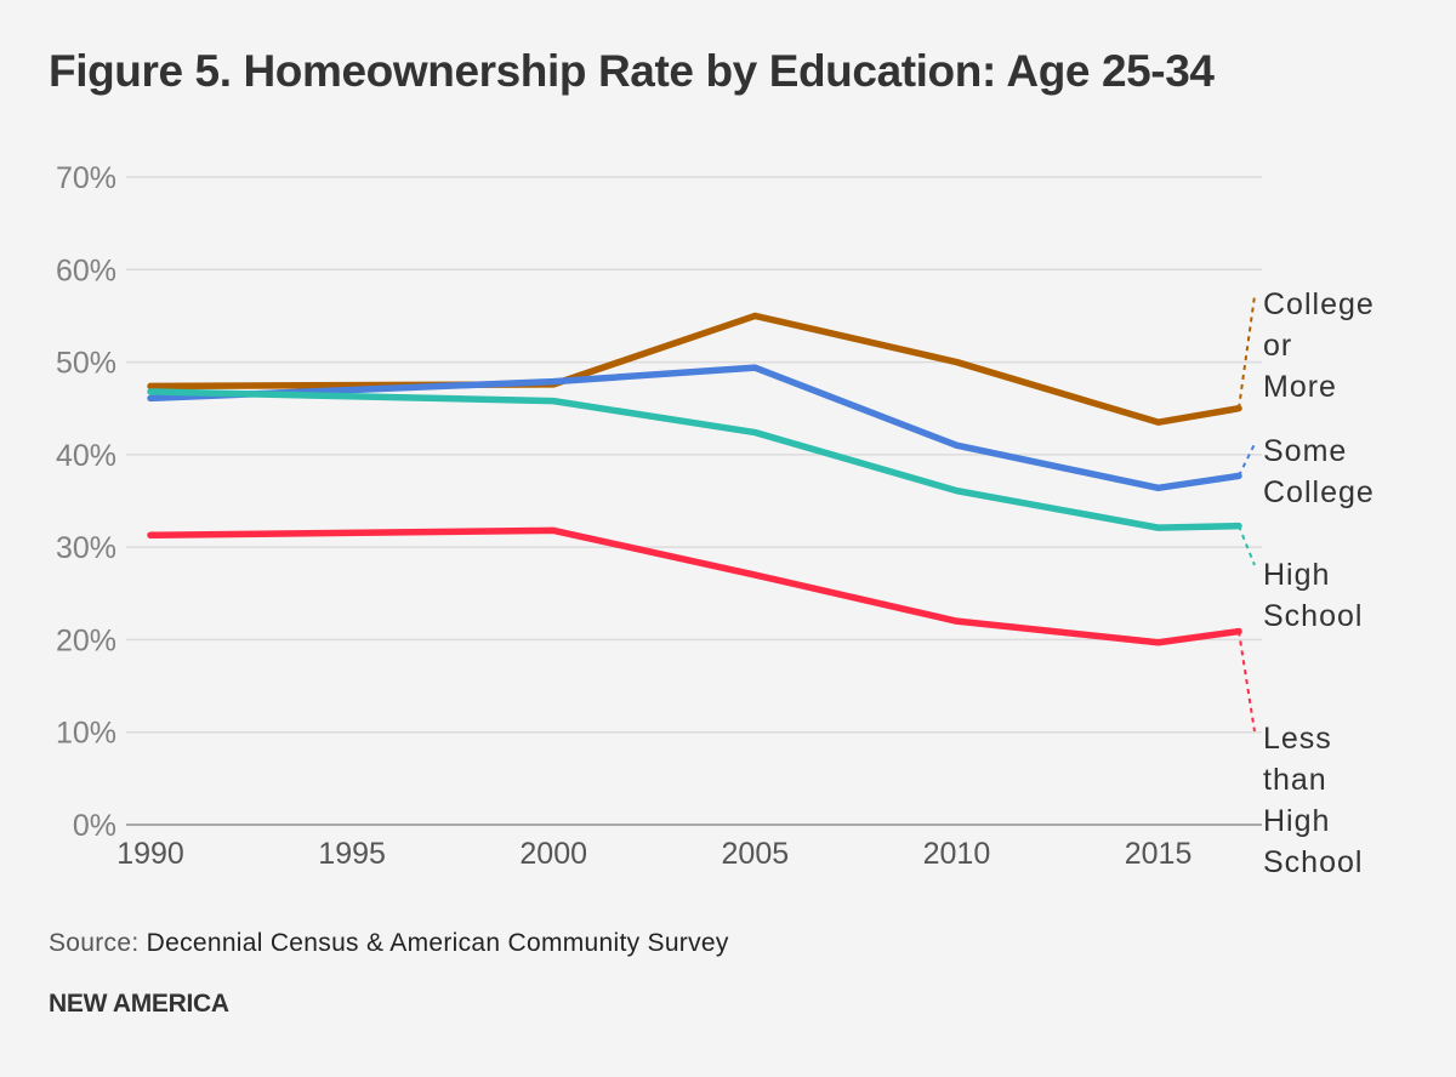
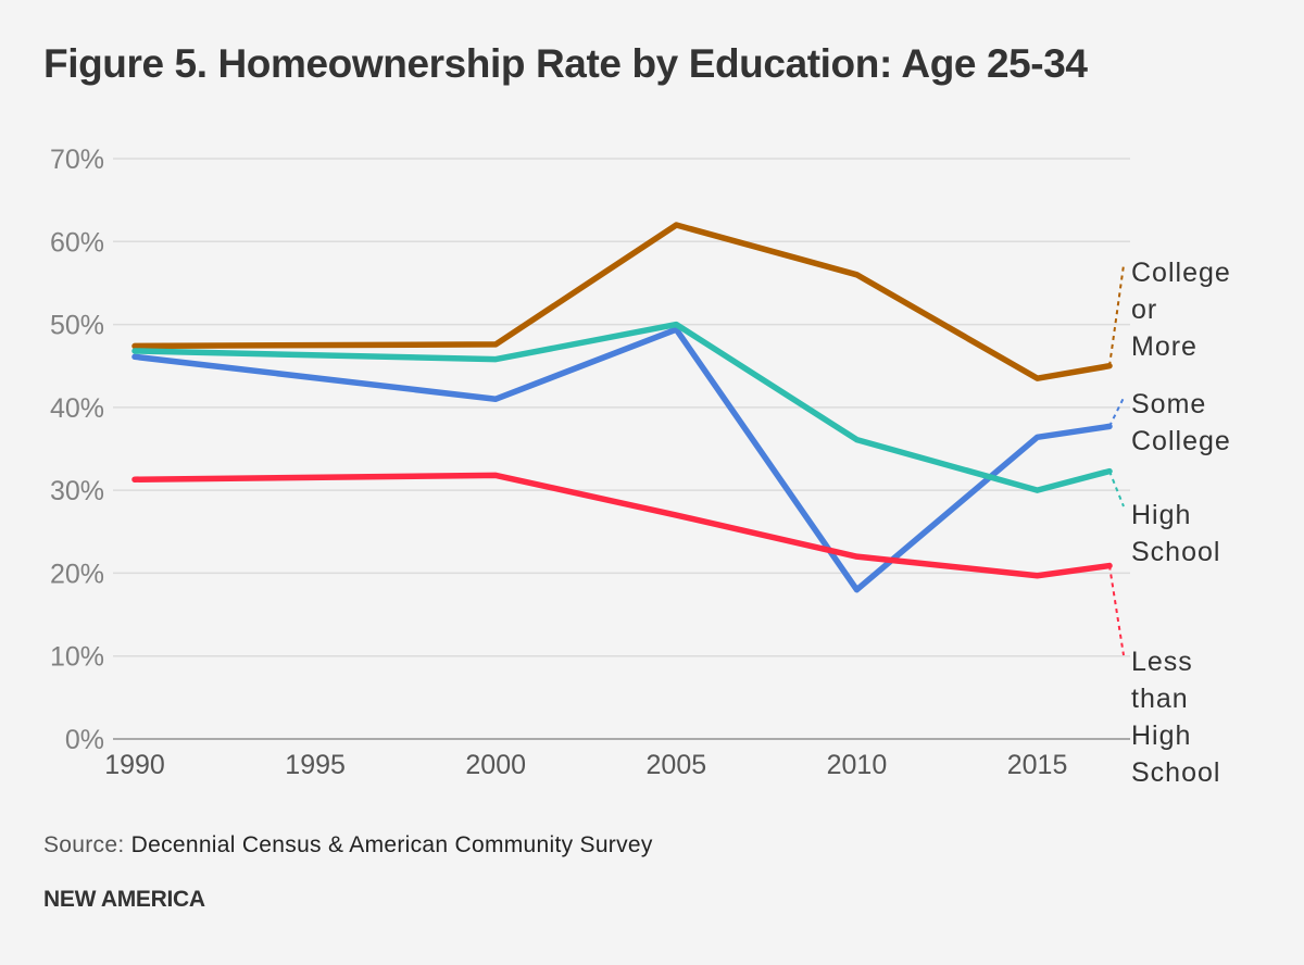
Some College/2000: 48% -> 41%
College or More/2005: 55% -> 62%
High School/2005: 42% -> 50%
College or More/2010: 50% -> 56%
Some College/2010: 41% -> 18%
High School/2015: 32% -> 30%
